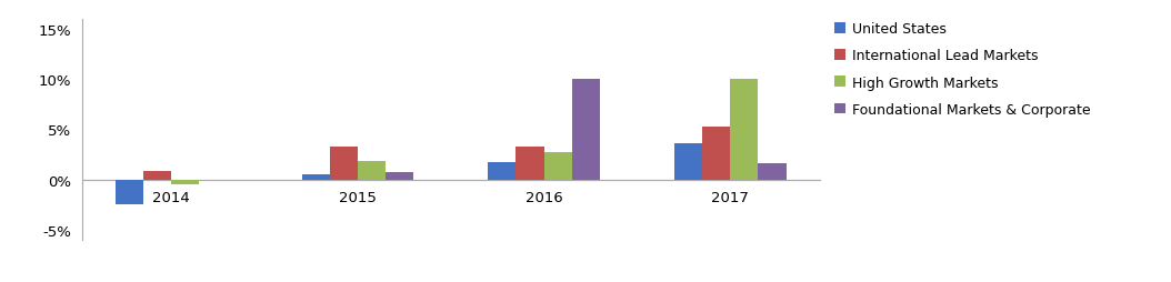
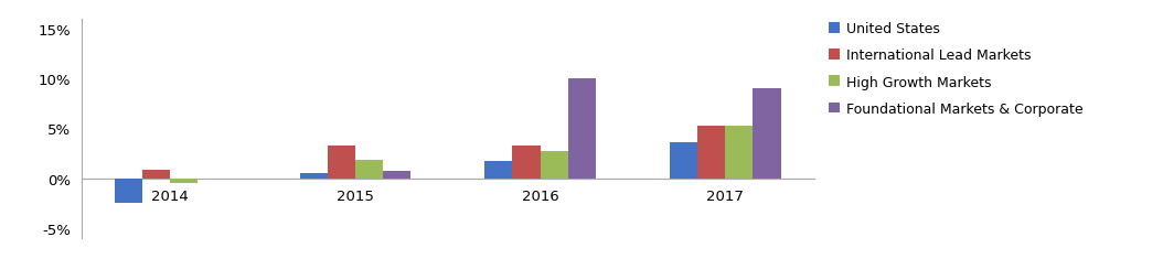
High Growth Markets/2017: 10.0% -> 5.3%
Foundational Markets & Corporate/2017: 1.6% -> 9.0%
